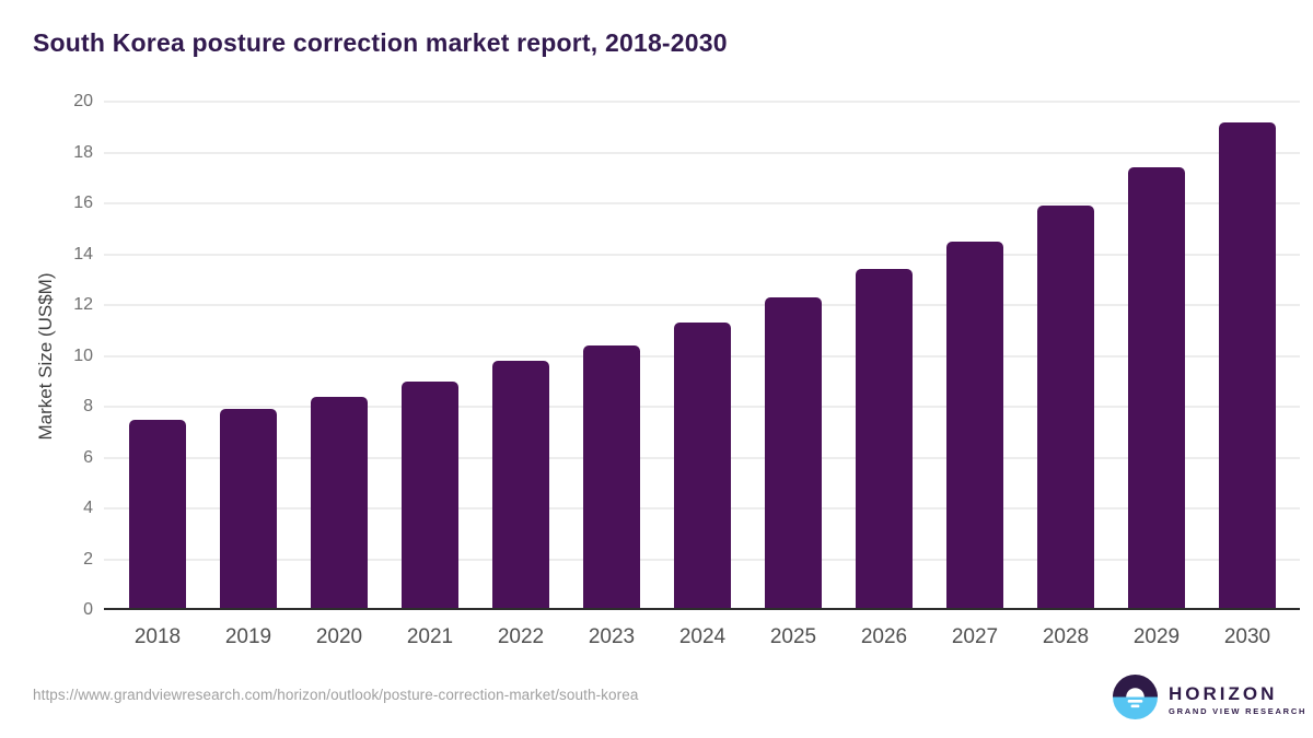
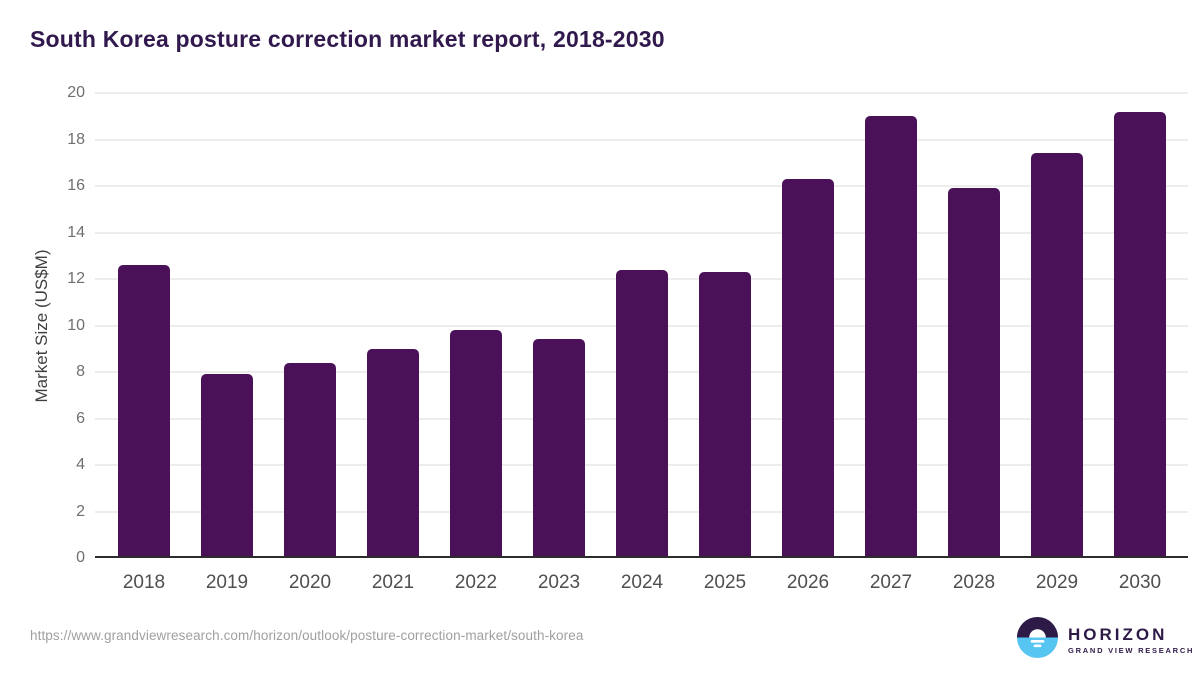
2018: 7.5 -> 12.6
2023: 10.4 -> 9.4
2024: 11.3 -> 12.4
2026: 13.4 -> 16.3
2027: 14.5 -> 19.0
